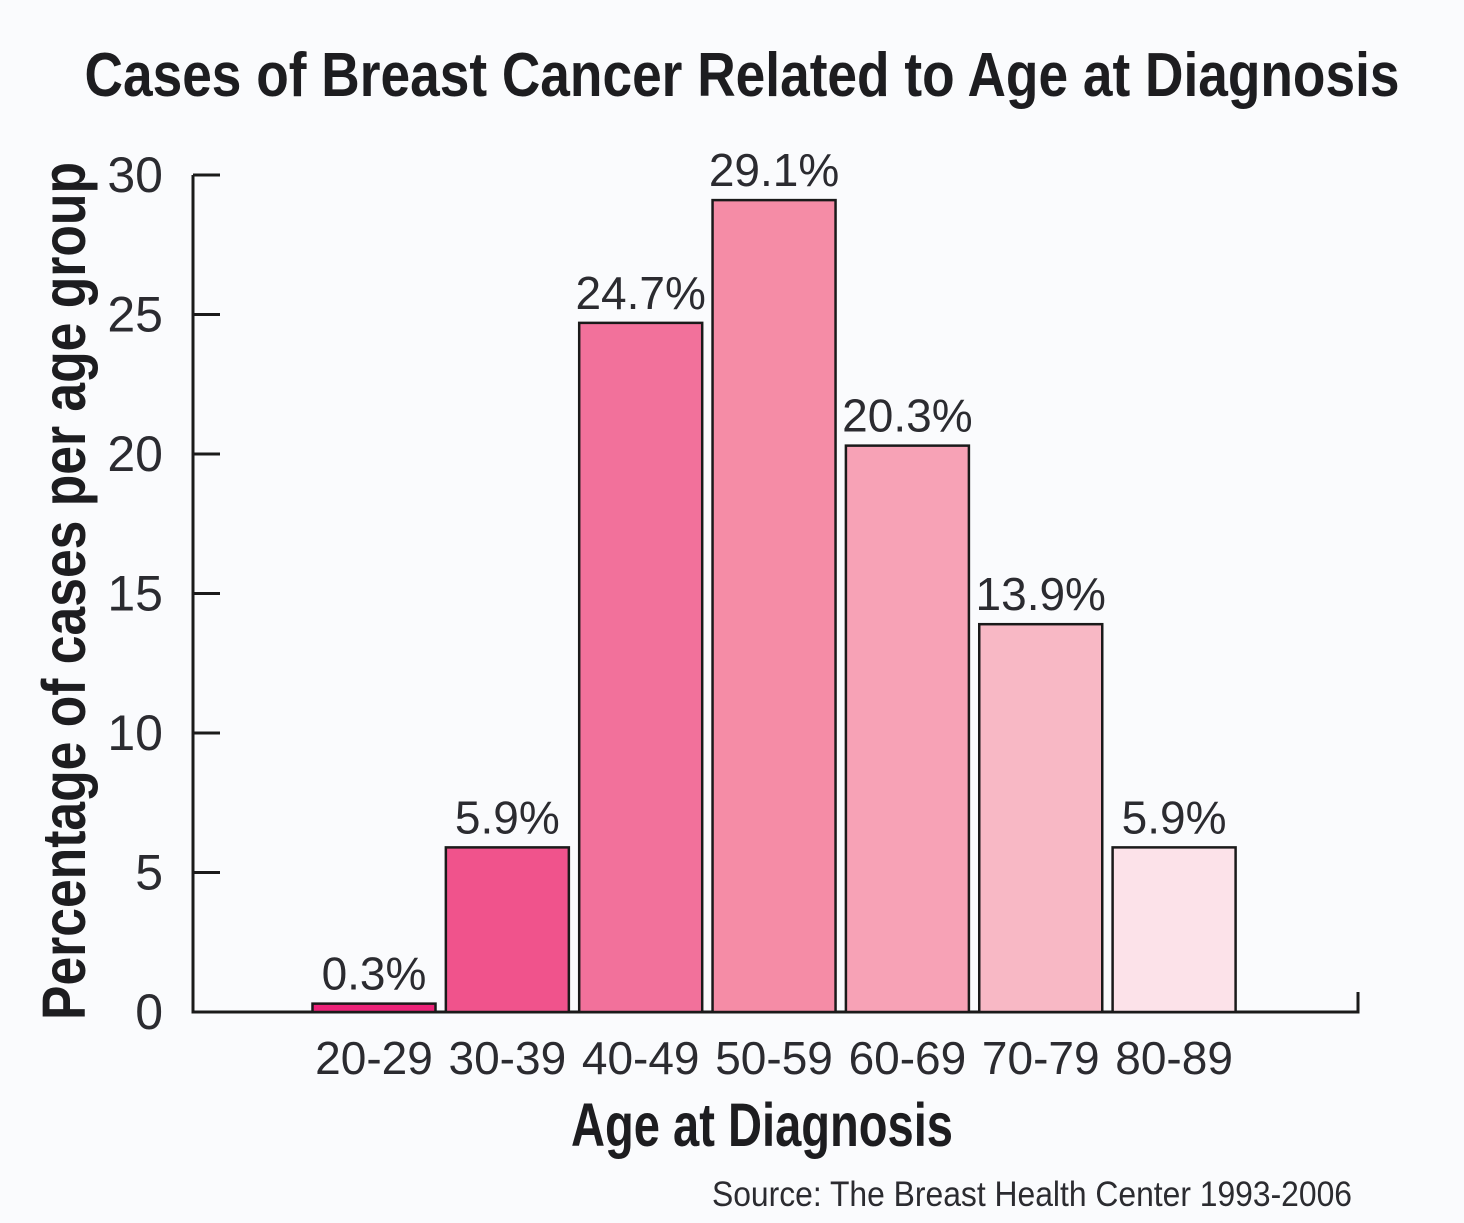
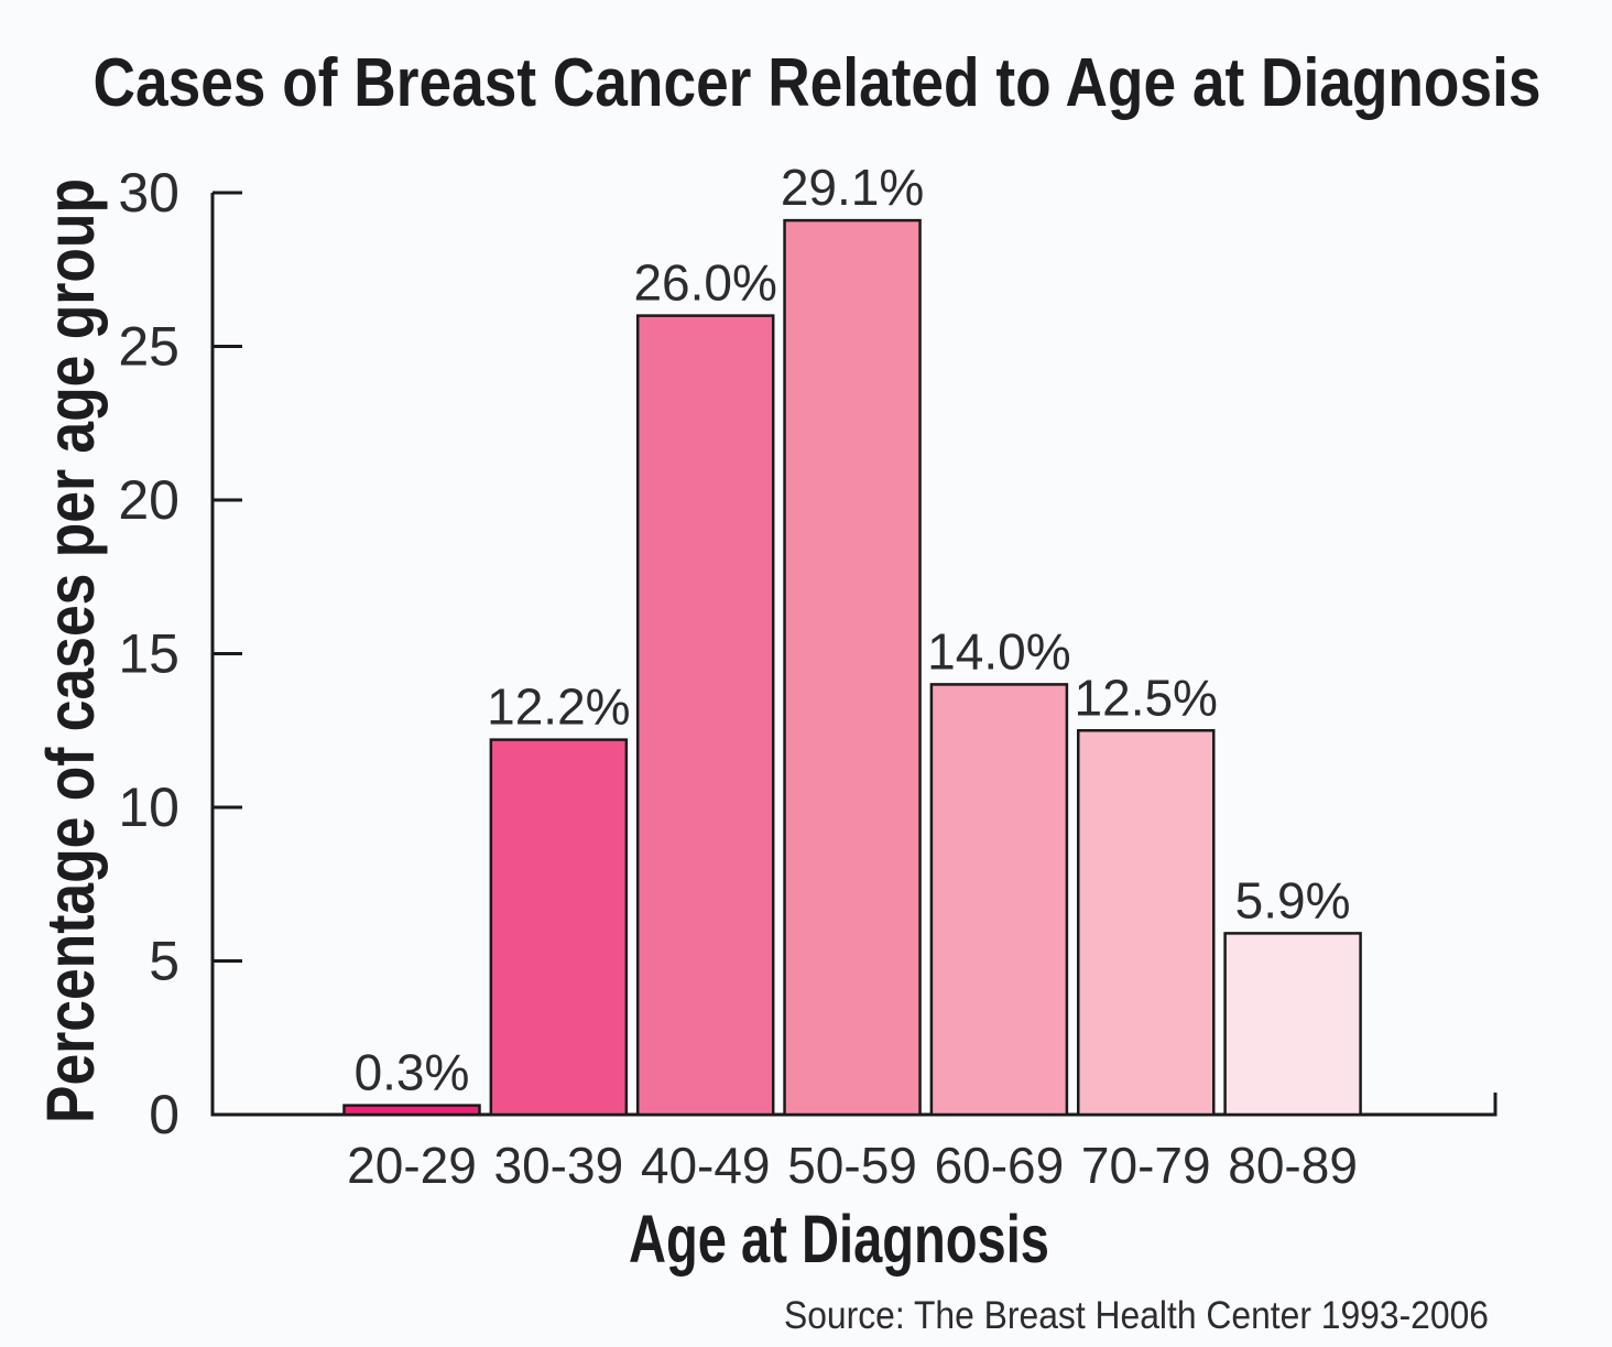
30-39: 5.9% -> 12.2%
40-49: 24.7% -> 26.0%
60-69: 20.3% -> 14.0%
70-79: 13.9% -> 12.5%
